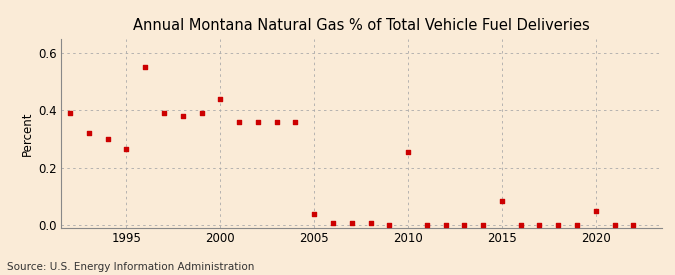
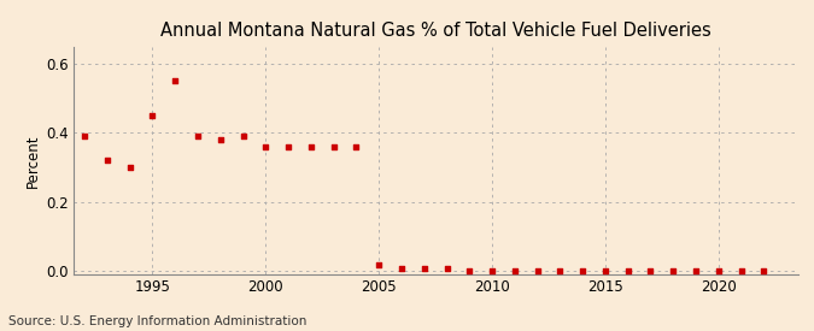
1995: 0.265 -> 0.450
2000: 0.440 -> 0.360
2005: 0.040 -> 0.020
2010: 0.255 -> 0.003
2015: 0.085 -> 0.003
2020: 0.050 -> 0.003
